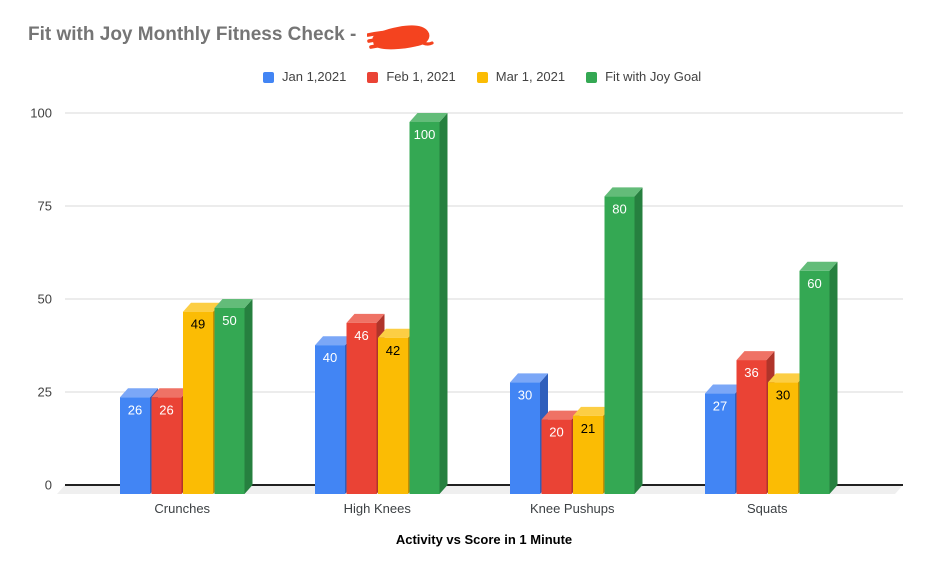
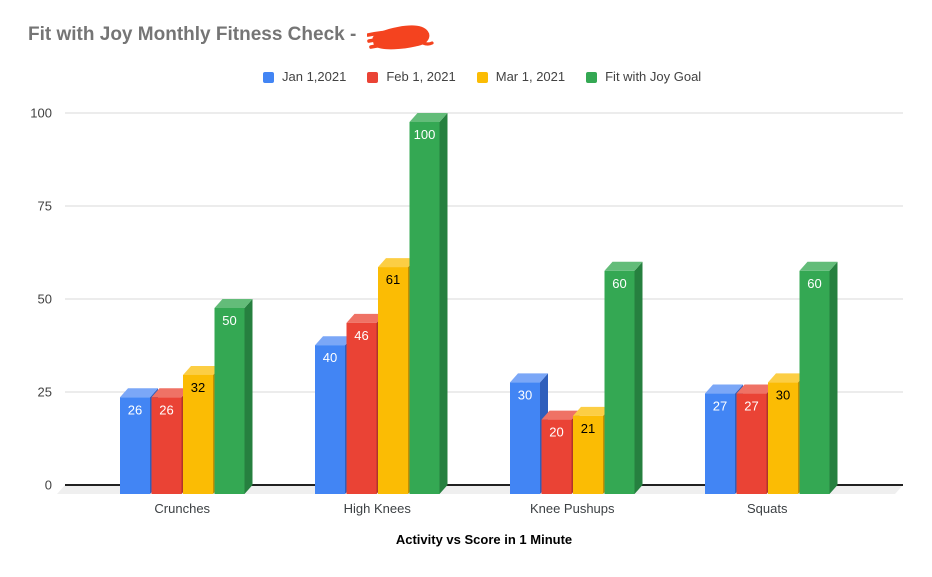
Mar 1, 2021/Crunches: 49 -> 32
Mar 1, 2021/High Knees: 42 -> 61
Fit with Joy Goal/Knee Pushups: 80 -> 60
Feb 1, 2021/Squats: 36 -> 27
